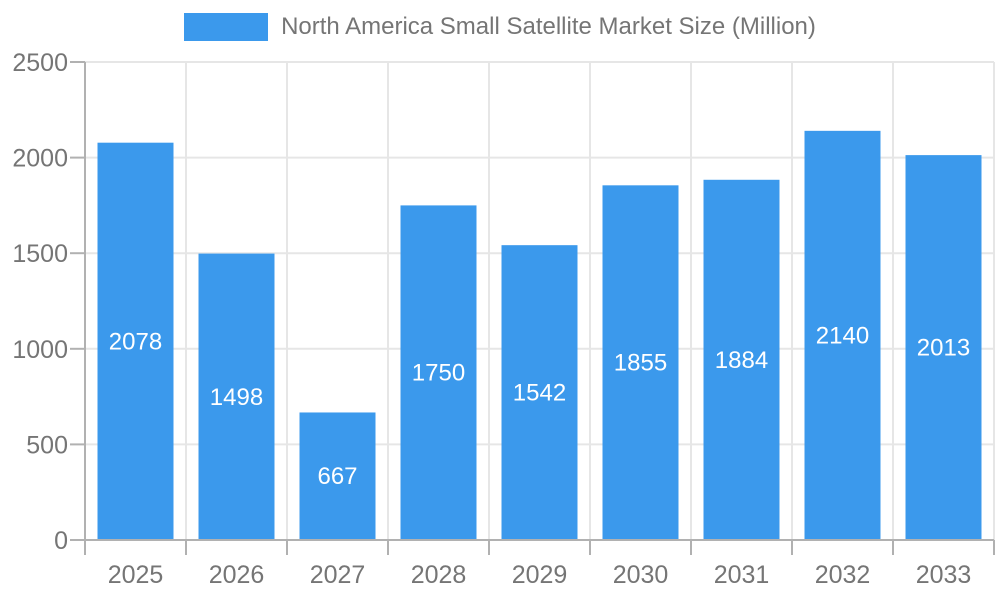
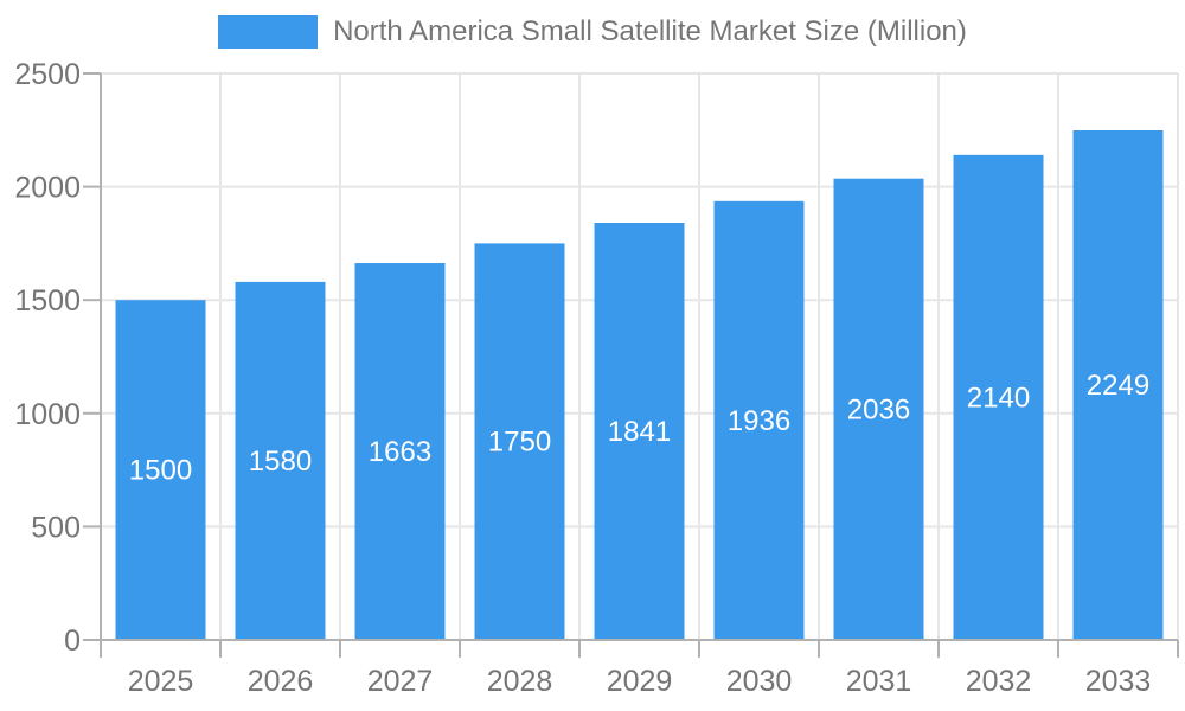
2025: 2078 -> 1500
2026: 1498 -> 1580
2027: 667 -> 1663
2029: 1542 -> 1841
2030: 1855 -> 1936
2031: 1884 -> 2036
2033: 2013 -> 2249
